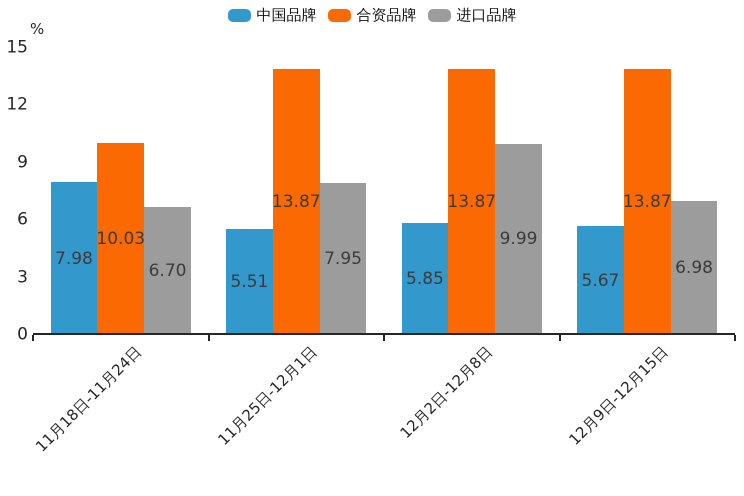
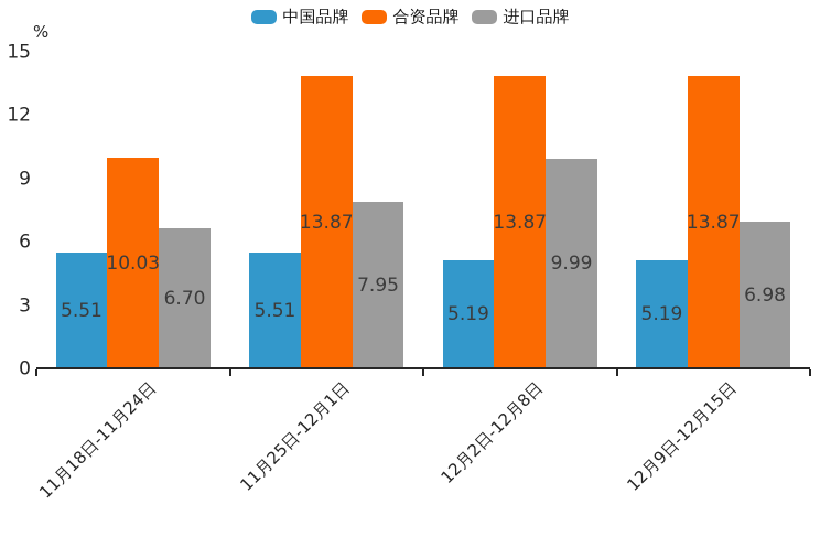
中国品牌/11月18日-11月24日: 7.98 -> 5.51
中国品牌/12月2日-12月8日: 5.85 -> 5.19
中国品牌/12月9日-12月15日: 5.67 -> 5.19
